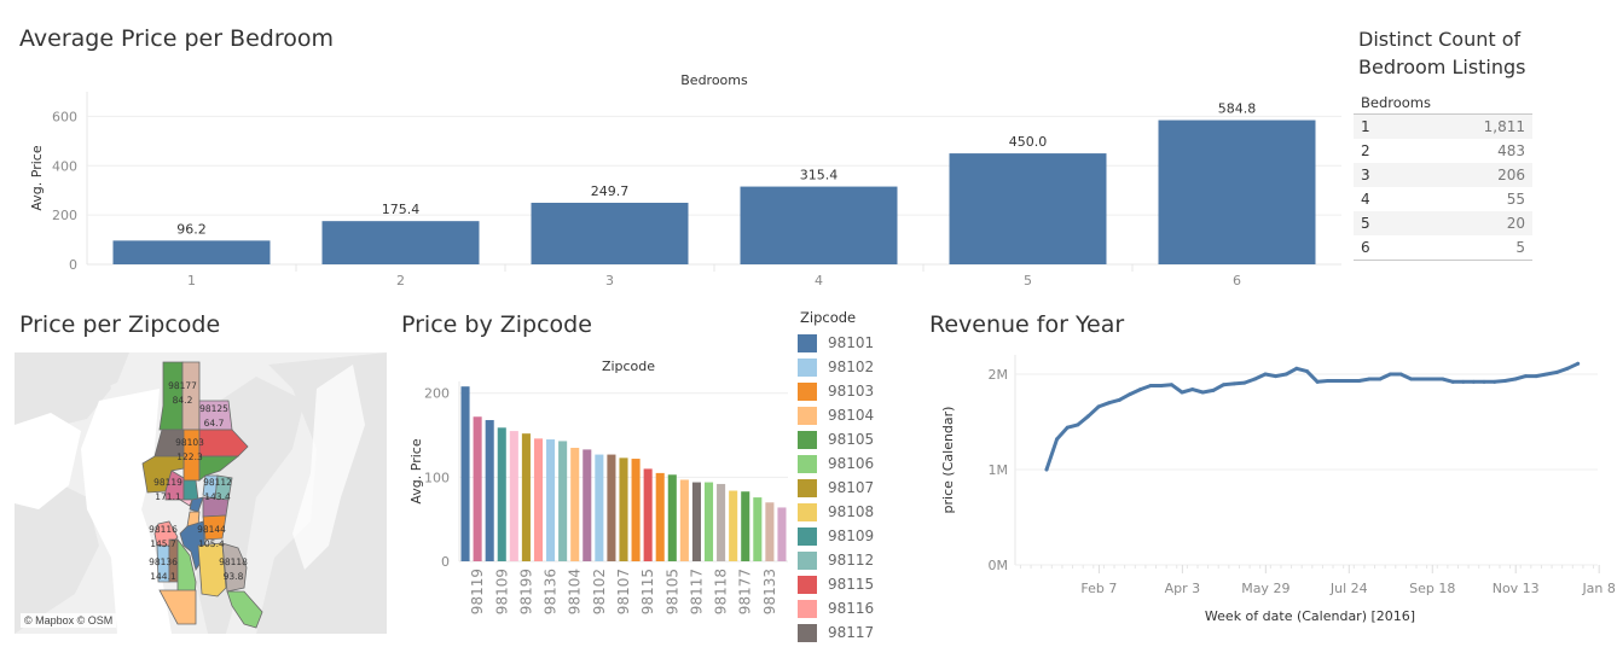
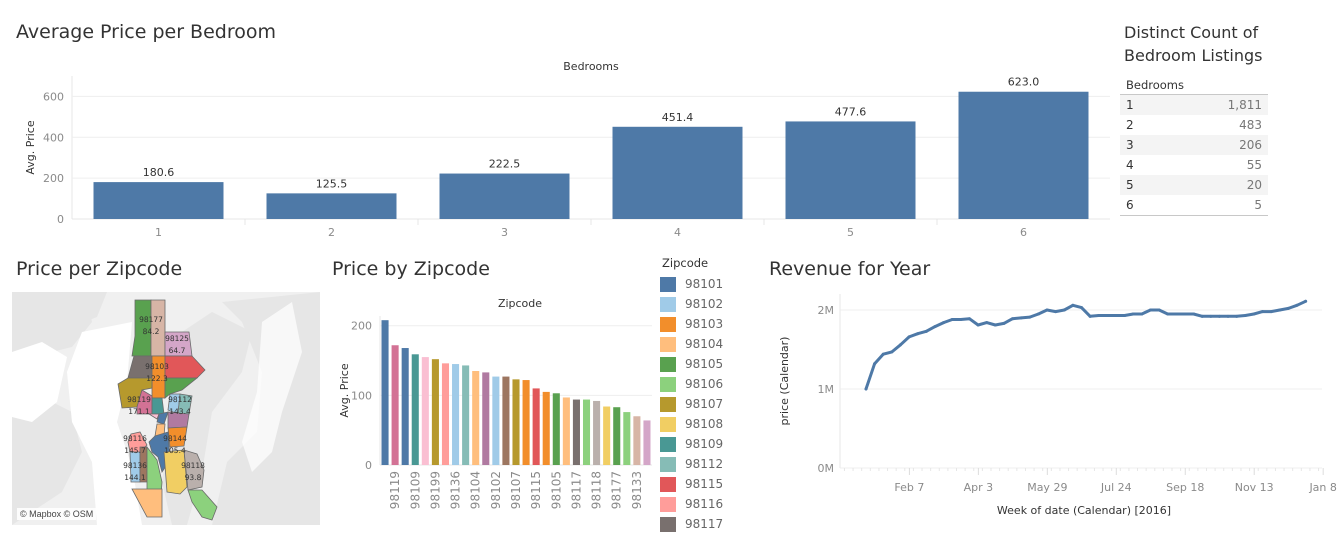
Average Price per Bedroom/1: 96.2 -> 180.6
Average Price per Bedroom/2: 175.4 -> 125.5
Average Price per Bedroom/3: 249.7 -> 222.5
Average Price per Bedroom/4: 315.4 -> 451.4
Average Price per Bedroom/5: 450.0 -> 477.6
Average Price per Bedroom/6: 584.8 -> 623.0
